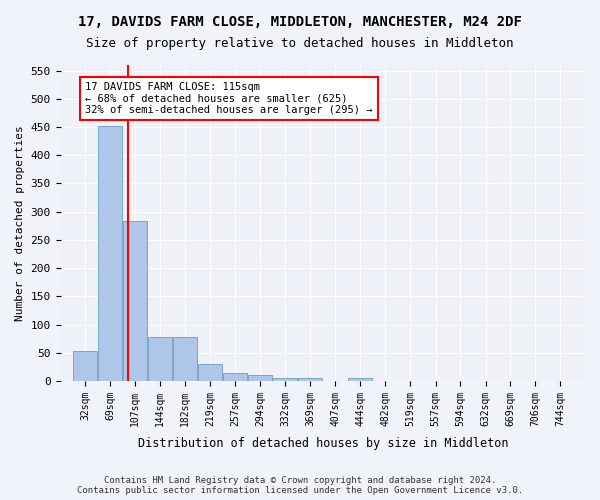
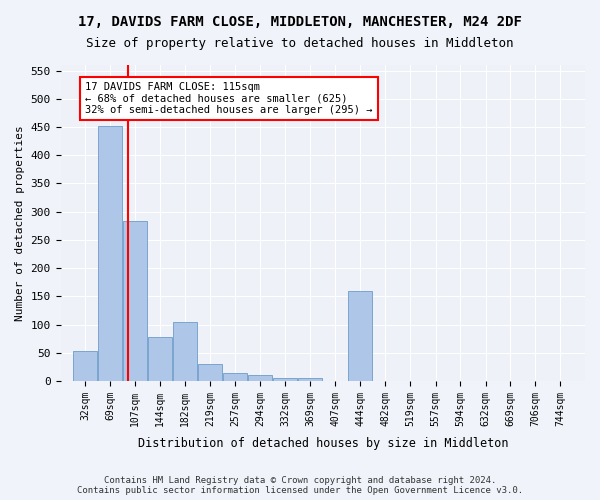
182sqm: 78 -> 104
444sqm: 6 -> 160
